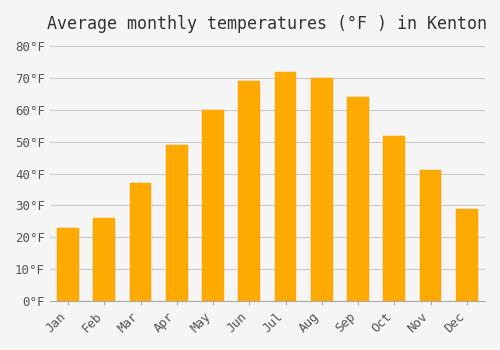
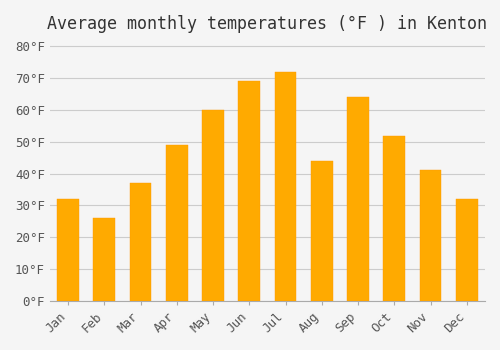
Jan: 23°F -> 32°F
Aug: 70°F -> 44°F
Dec: 29°F -> 32°F
